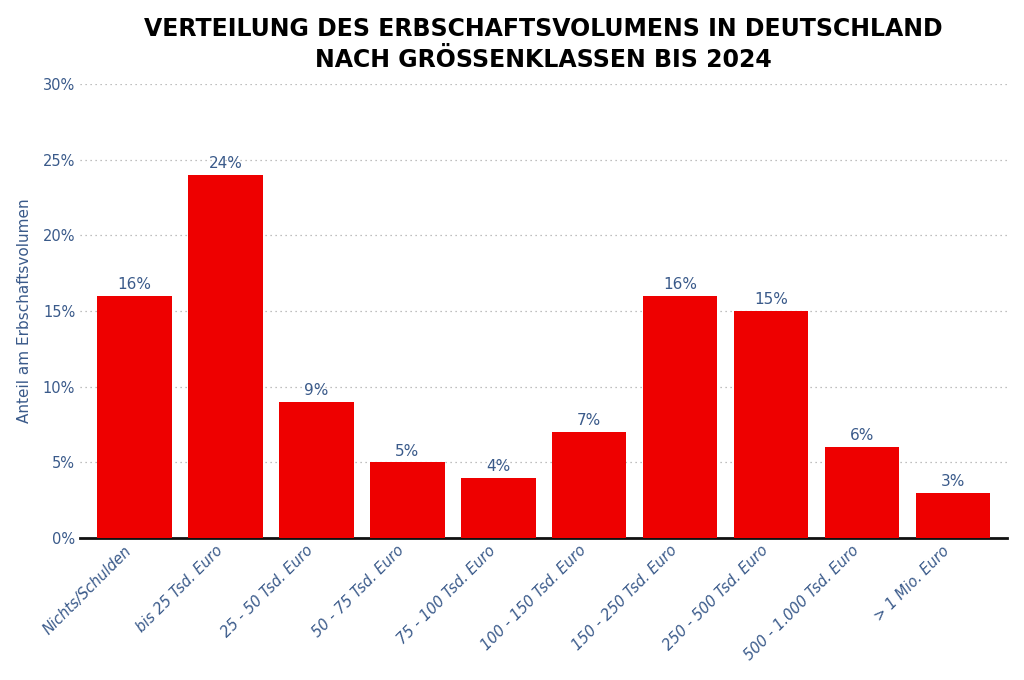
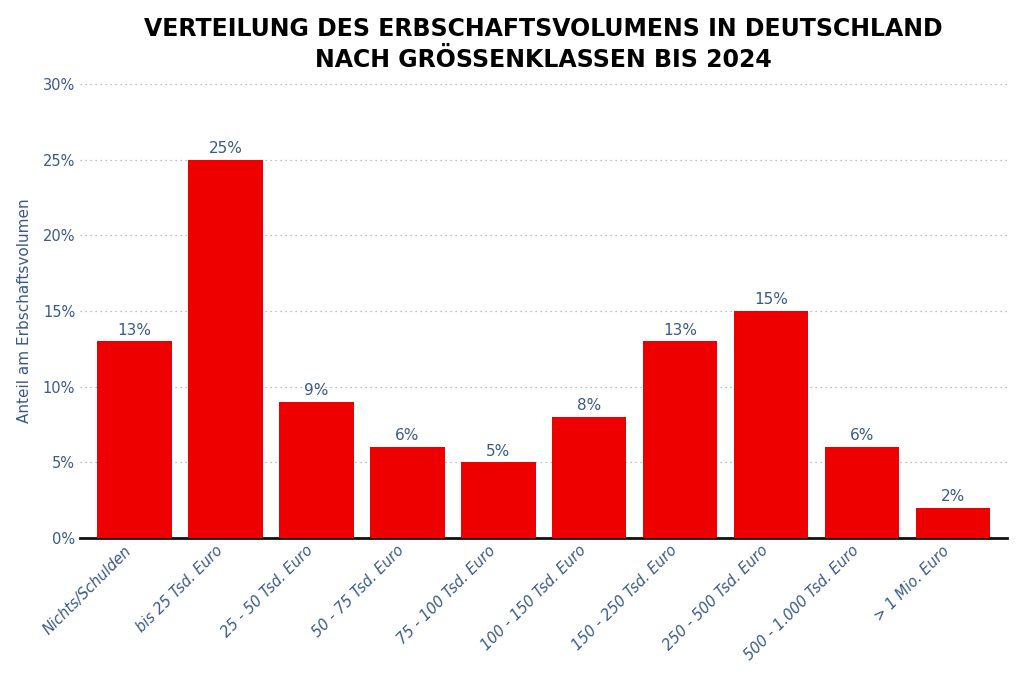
Nichts/Schulden: 16% -> 13%
bis 25 Tsd. Euro: 24% -> 25%
50 - 75 Tsd. Euro: 5% -> 6%
75 - 100 Tsd. Euro: 4% -> 5%
100 - 150 Tsd. Euro: 7% -> 8%
150 - 250 Tsd. Euro: 16% -> 13%
> 1 Mio. Euro: 3% -> 2%
